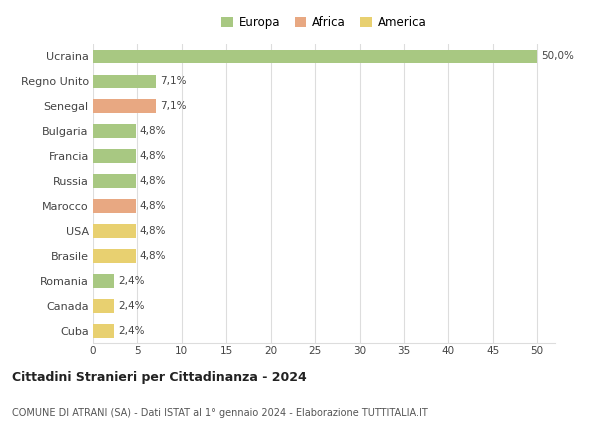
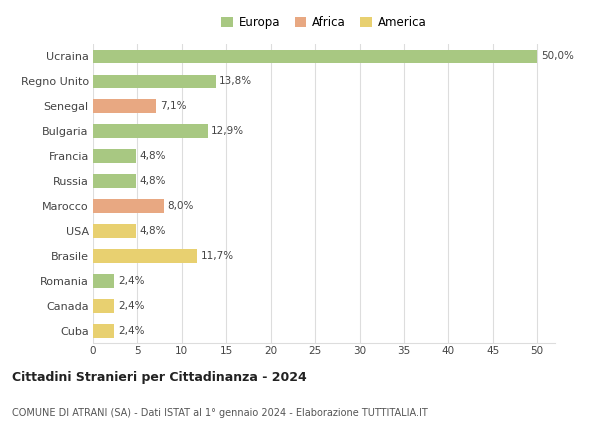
Regno Unito: 7,1% -> 13,8%
Bulgaria: 4,8% -> 12,9%
Marocco: 4,8% -> 8,0%
Brasile: 4,8% -> 11,7%
